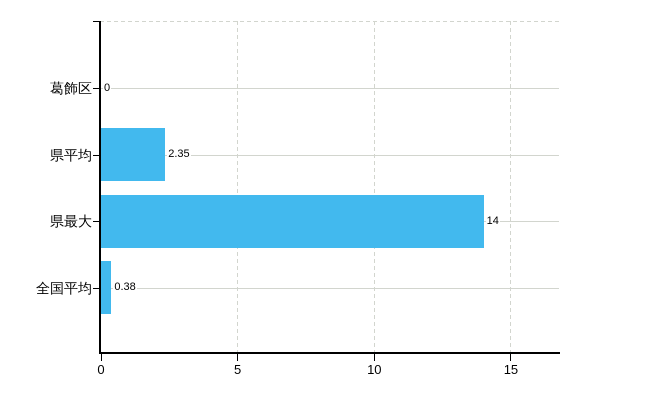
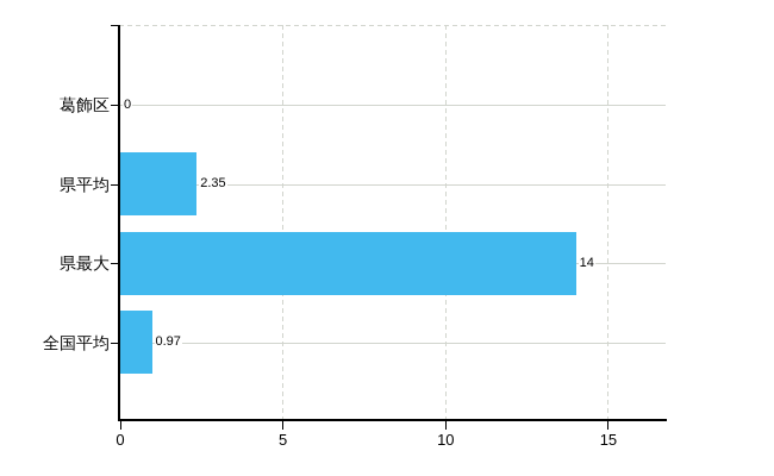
全国平均: 0.38 -> 0.97
